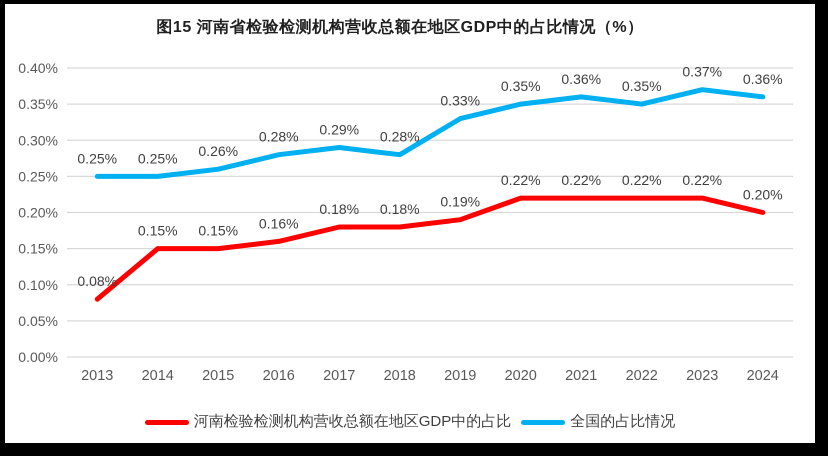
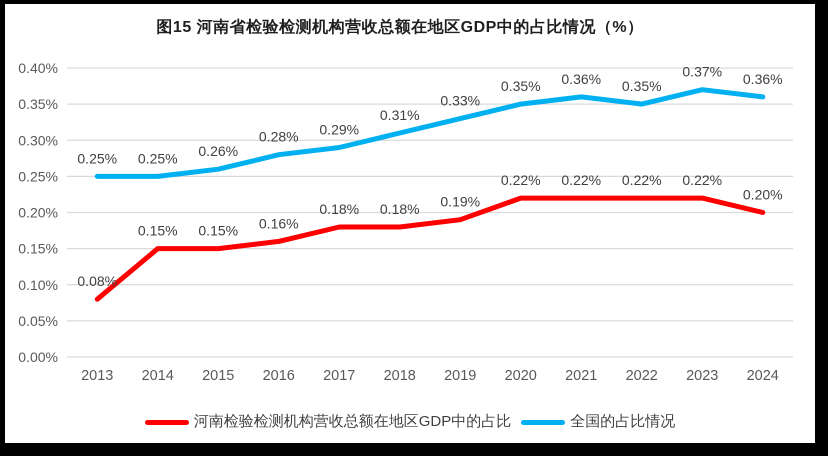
全国的占比情况/2018: 0.28% -> 0.31%
